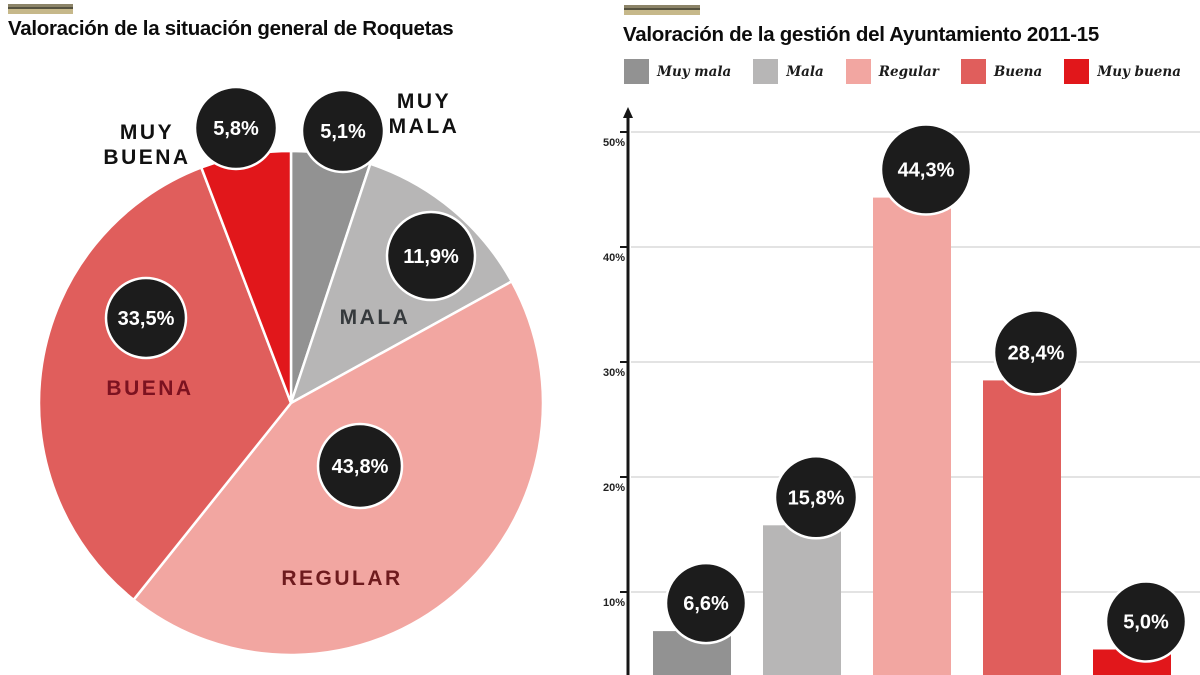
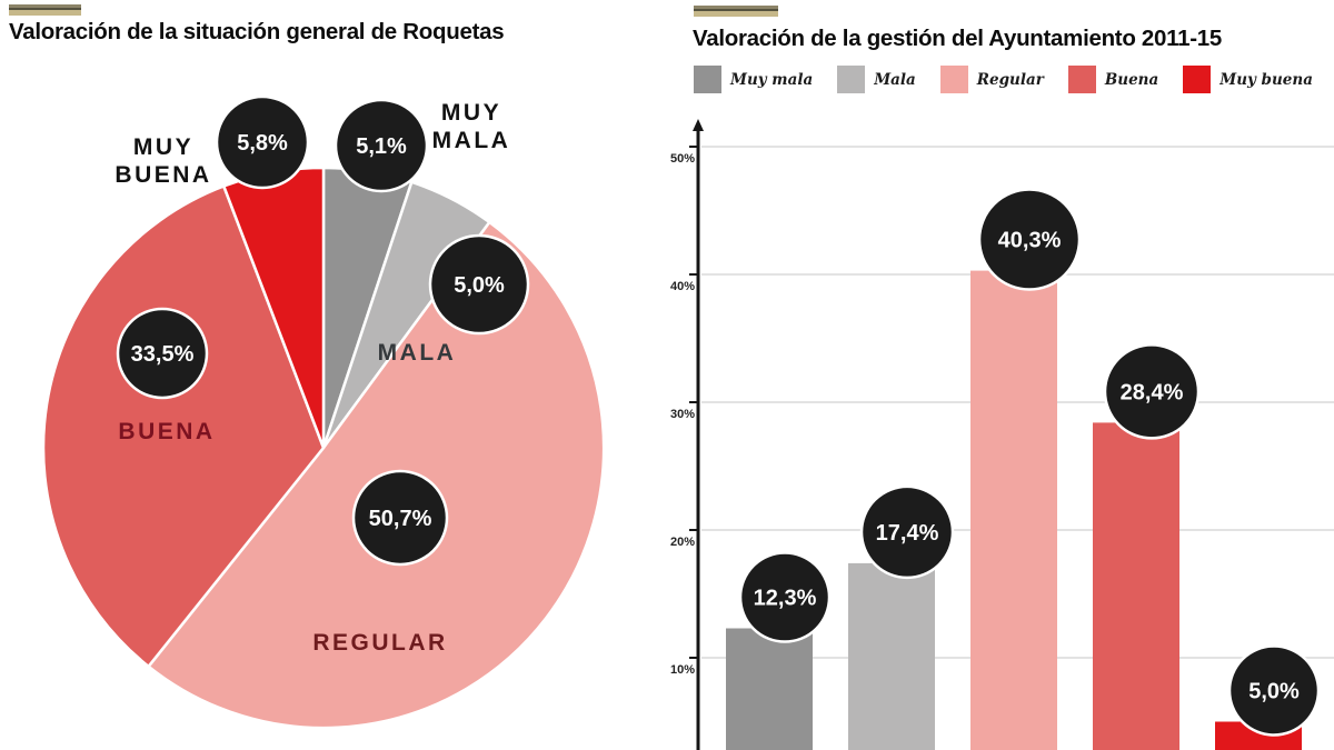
Valoración de la situación general de Roquetas/MALA: 11,9% -> 5,0%
Valoración de la situación general de Roquetas/REGULAR: 43,8% -> 50,7%
Valoración de la gestión del Ayuntamiento 2011-15/Muy mala: 6,6% -> 12,3%
Valoración de la gestión del Ayuntamiento 2011-15/Mala: 15,8% -> 17,4%
Valoración de la gestión del Ayuntamiento 2011-15/Regular: 44,3% -> 40,3%
